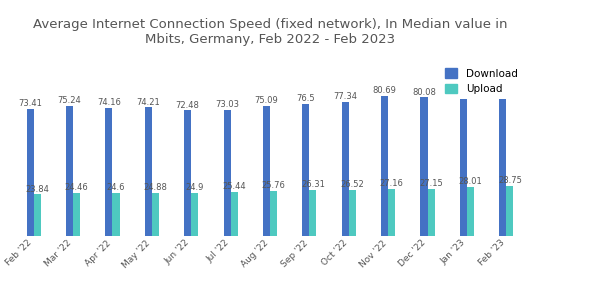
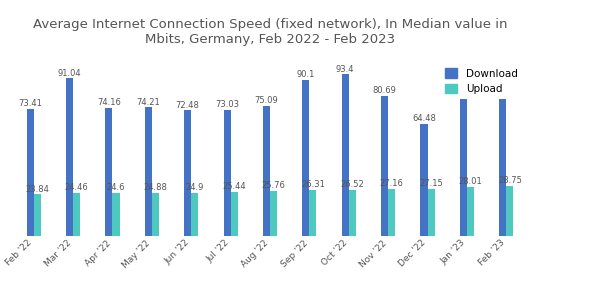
Download/Mar '22: 75.24 -> 91.04
Download/Sep '22: 76.5 -> 90.1
Download/Oct '22: 77.34 -> 93.4
Download/Dec '22: 80.08 -> 64.48
